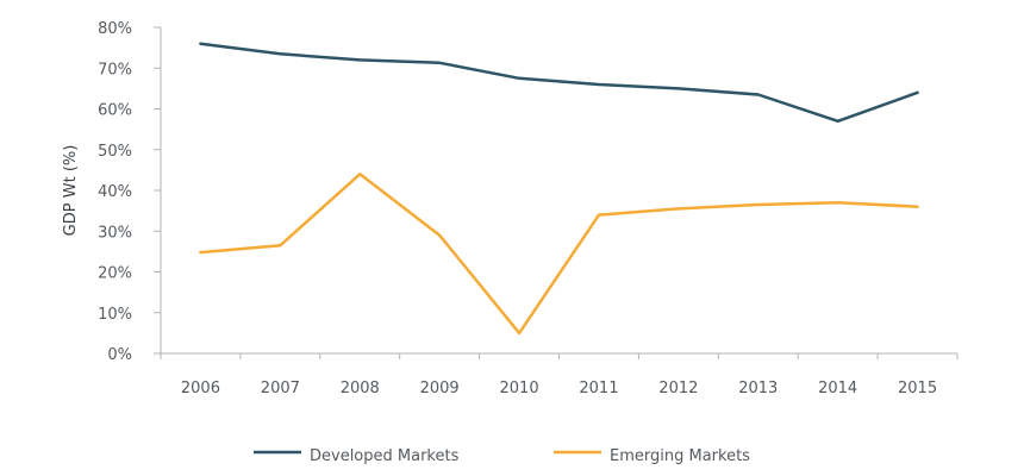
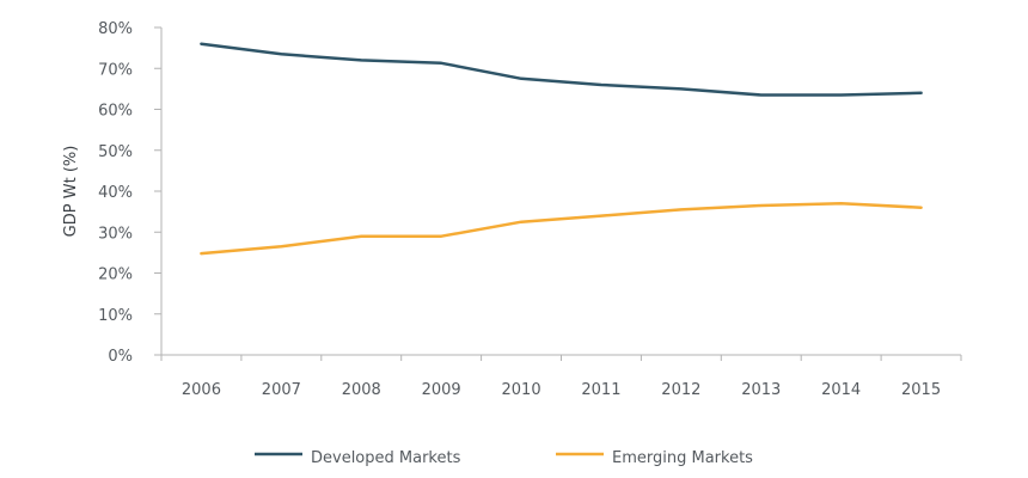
Emerging Markets/2008: 44% -> 29%
Emerging Markets/2010: 5% -> 32%
Developed Markets/2014: 57% -> 64%
